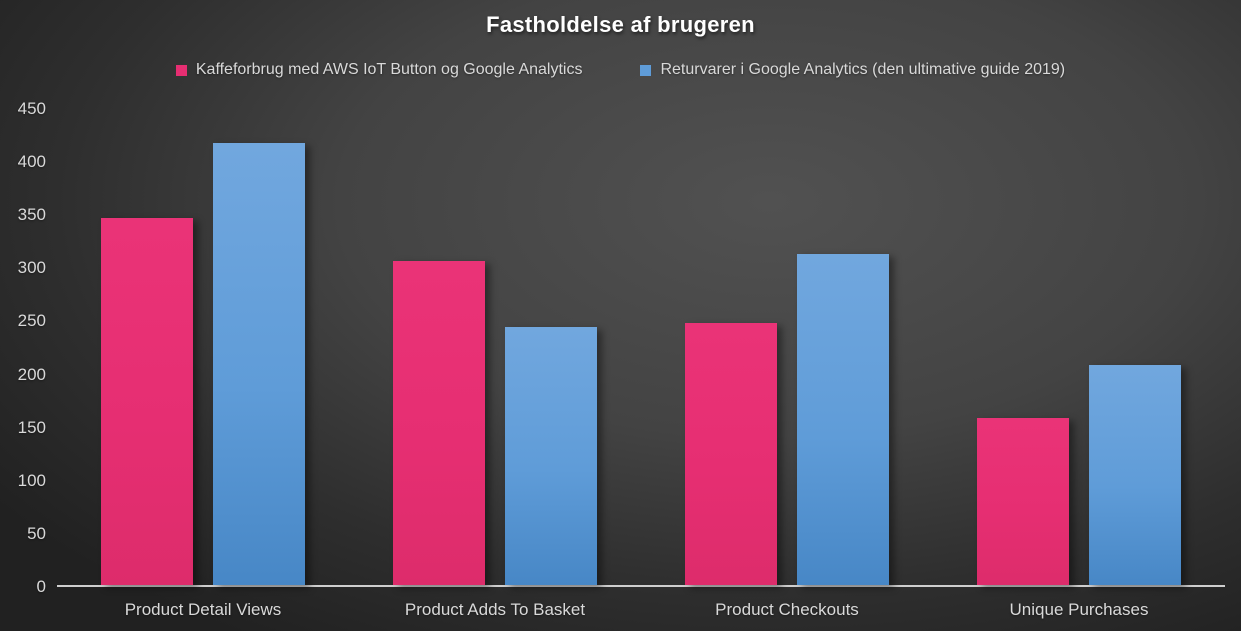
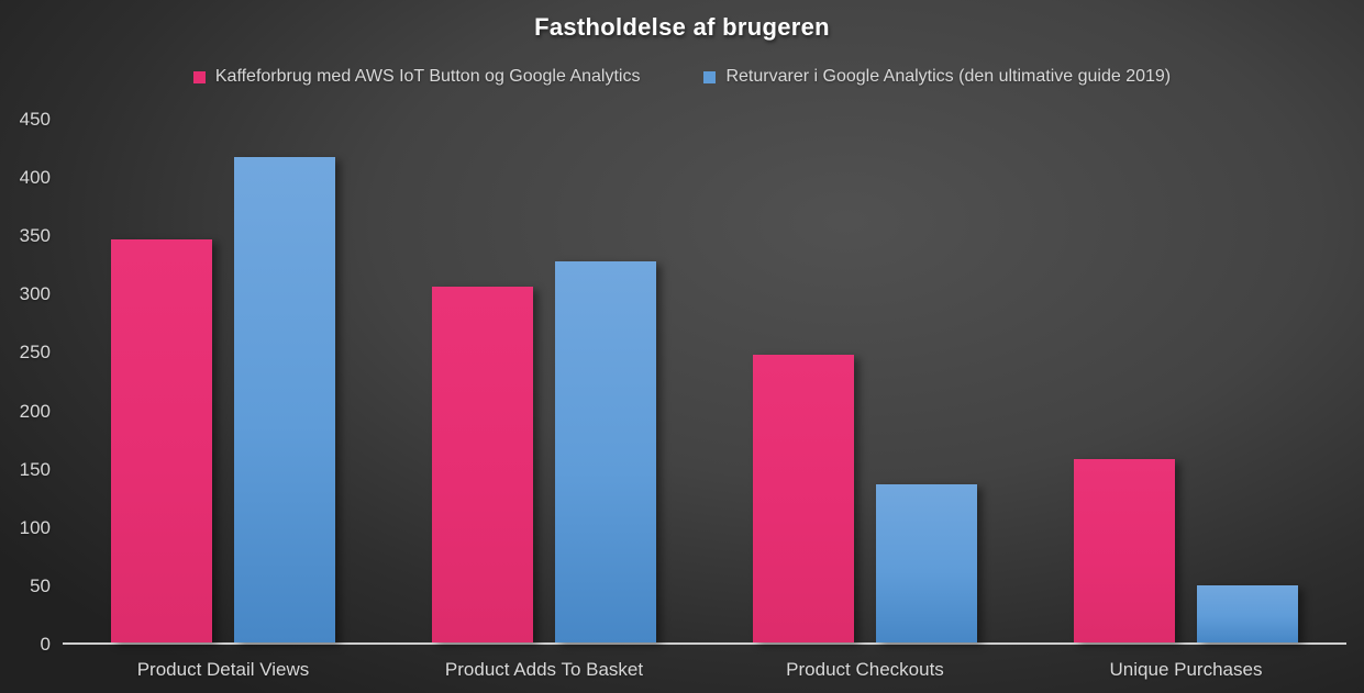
Returvarer i Google Analytics (den ultimative guide 2019)/Product Adds To Basket: 244 -> 328
Returvarer i Google Analytics (den ultimative guide 2019)/Product Checkouts: 313 -> 136
Returvarer i Google Analytics (den ultimative guide 2019)/Unique Purchases: 208 -> 49
